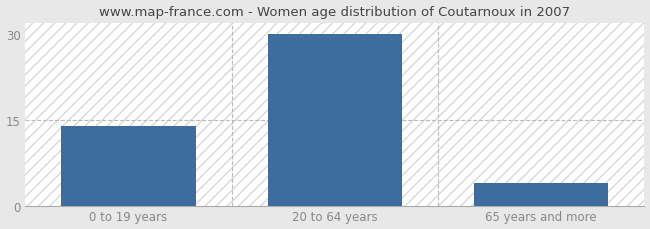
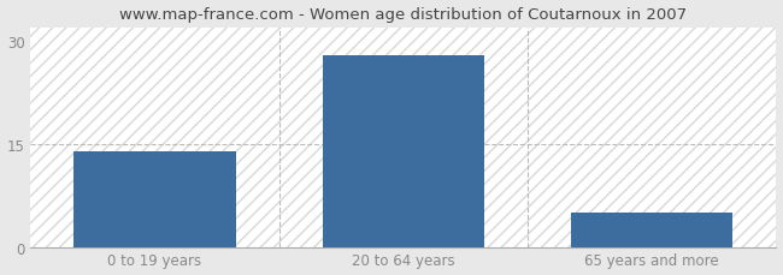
20 to 64 years: 30 -> 28
65 years and more: 4 -> 5
